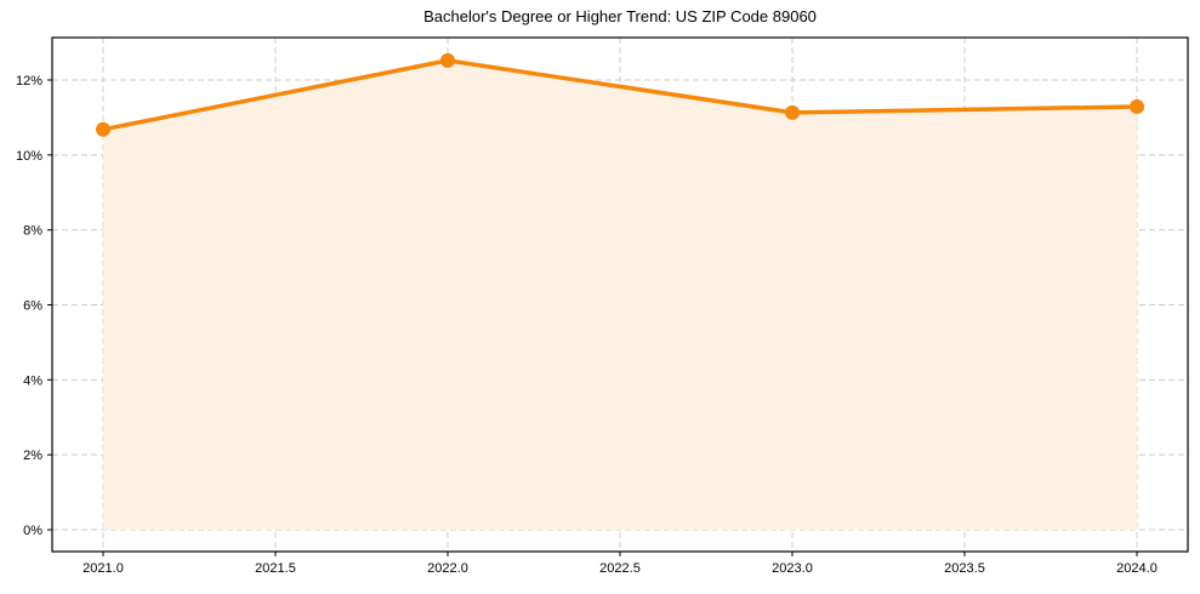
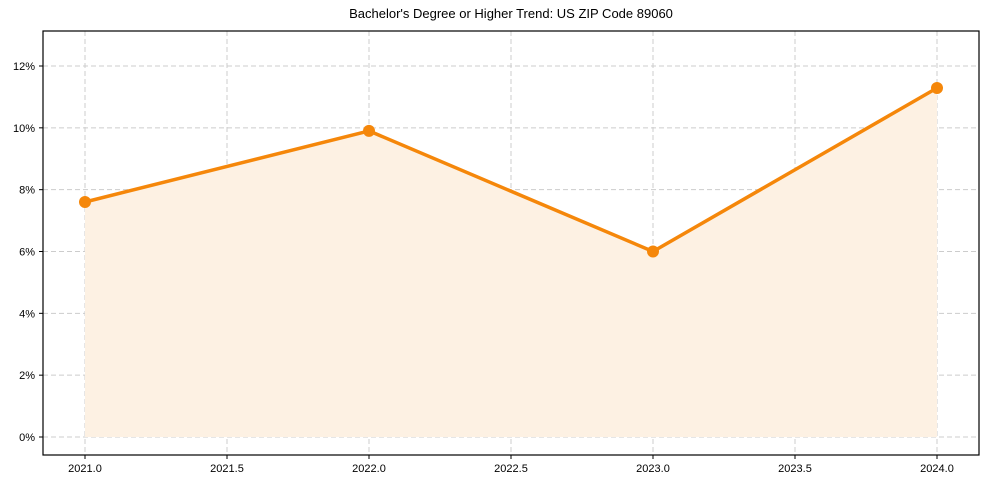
2021.0: 10.7% -> 7.6%
2022.0: 12.5% -> 9.9%
2023.0: 11.1% -> 6.0%
